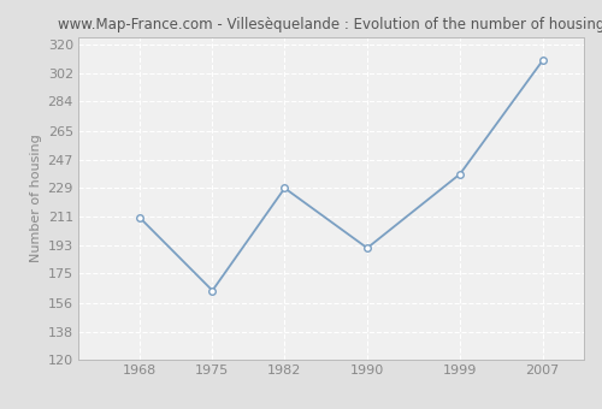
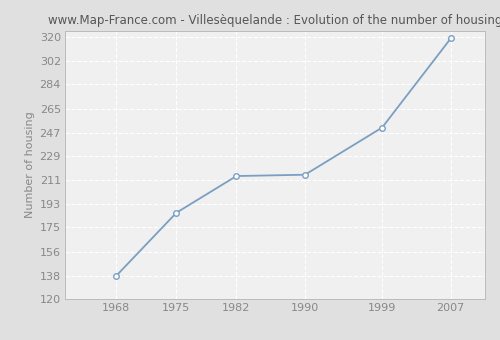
1968: 210 -> 138
1975: 164 -> 186
1982: 229 -> 214
1990: 191 -> 215
1999: 238 -> 251
2007: 310 -> 319
